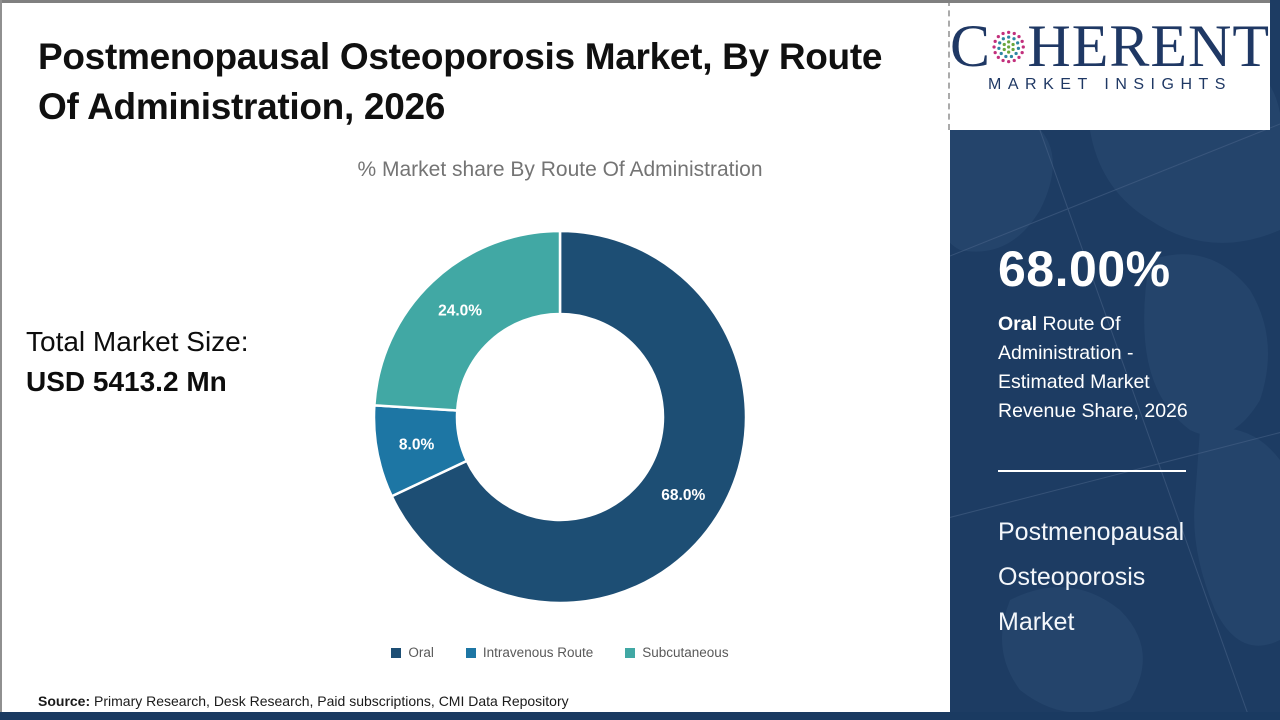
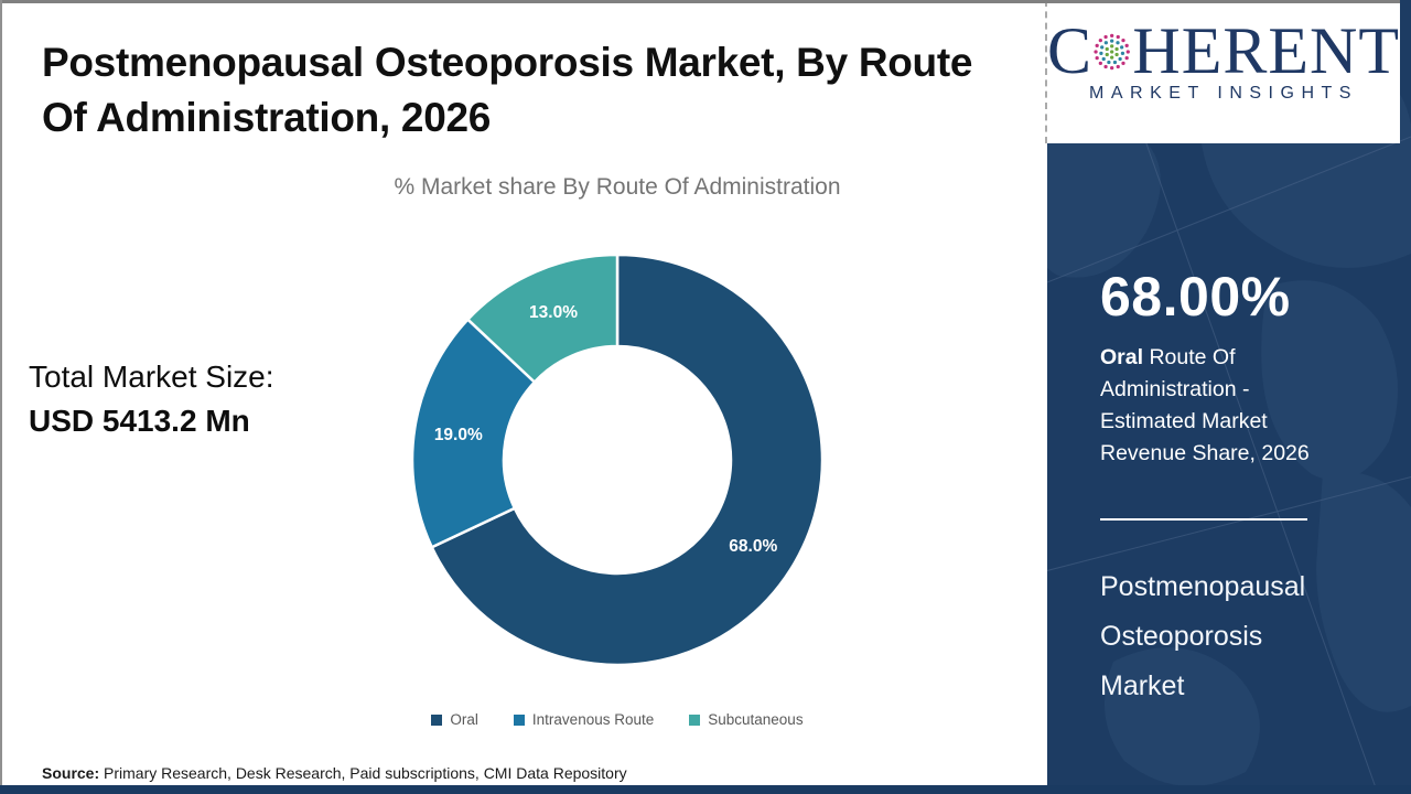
Intravenous Route: 8.0% -> 19.0%
Subcutaneous: 24.0% -> 13.0%
